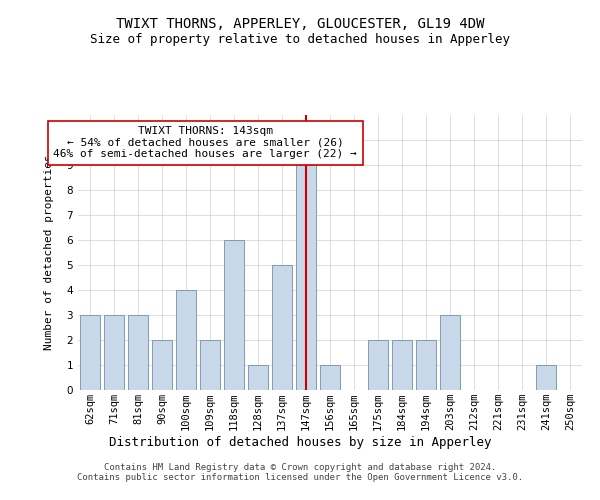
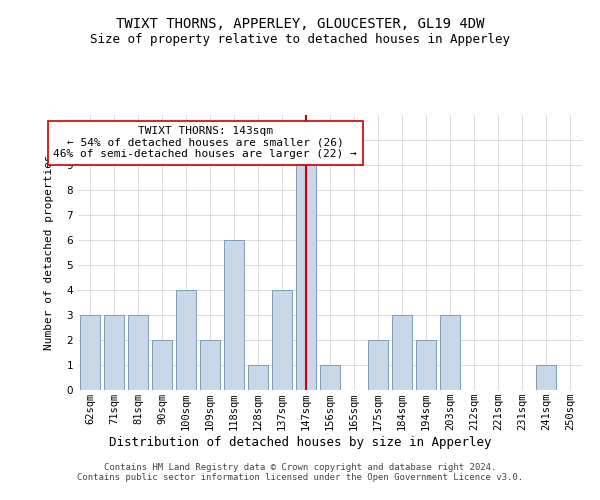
137sqm: 5 -> 4
184sqm: 2 -> 3
